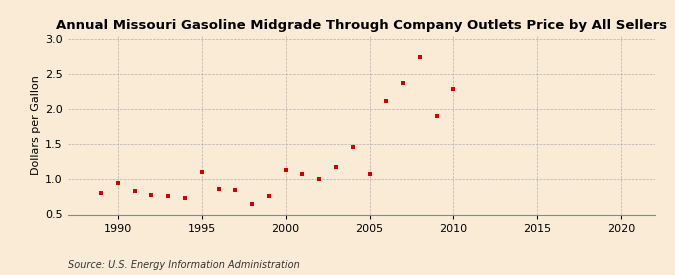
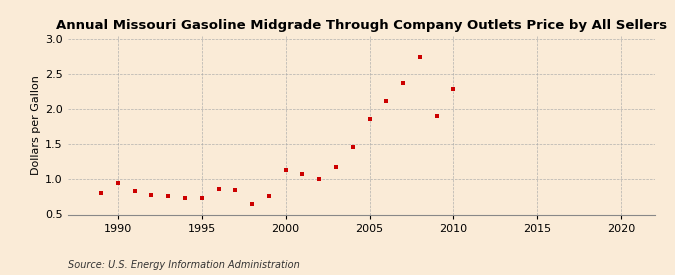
1995: 1.10 -> 0.74
2005: 1.08 -> 1.86
